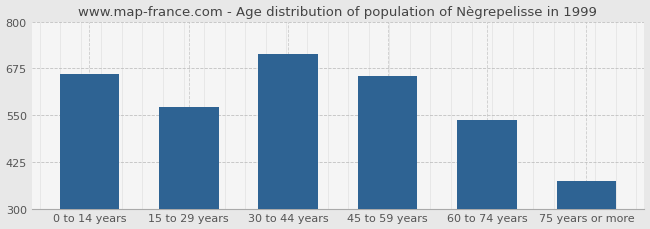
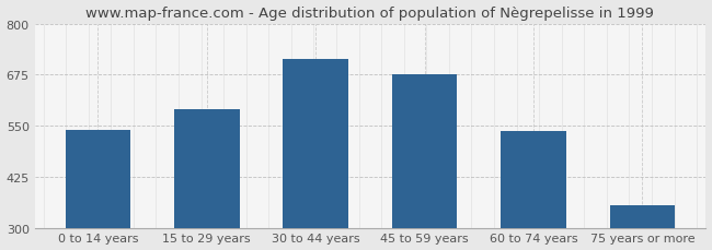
0 to 14 years: 660 -> 540
15 to 29 years: 572 -> 590
45 to 59 years: 655 -> 675
75 years or more: 375 -> 355
